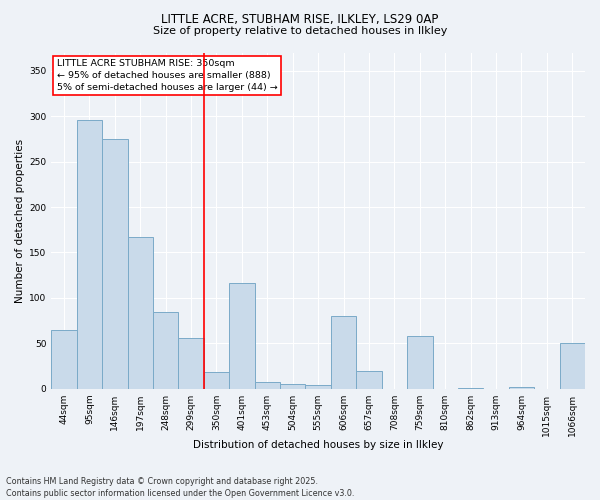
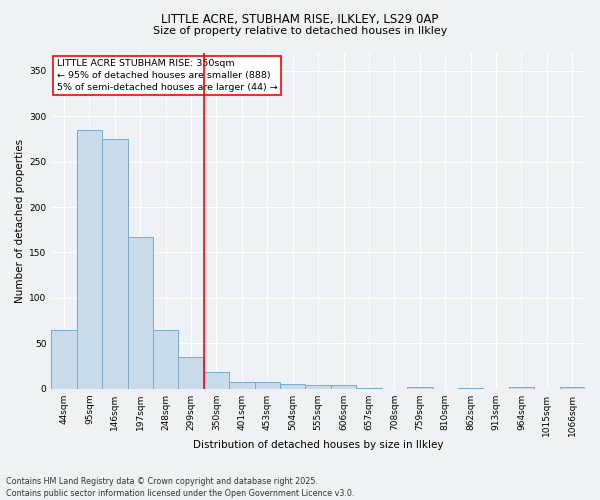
95sqm: 296 -> 285
248sqm: 84 -> 65
299sqm: 56 -> 35
401sqm: 116 -> 8
606sqm: 80 -> 4
657sqm: 20 -> 1
759sqm: 58 -> 2
1066sqm: 50 -> 2
